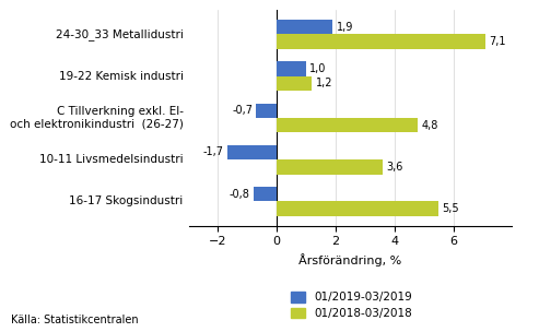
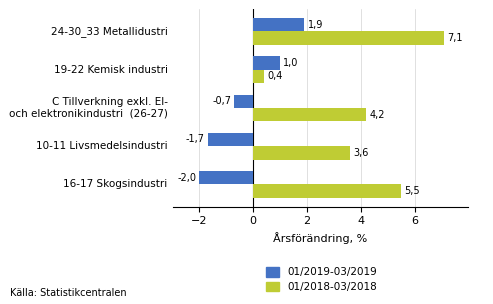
01/2018-03/2018/19-22 Kemisk industri: 1,2 -> 0,4
01/2018-03/2018/C Tillverkning exkl. El- och elektronikindustri (26-27): 4,8 -> 4,2
01/2019-03/2019/16-17 Skogsindustri: -0,8 -> -2,0
